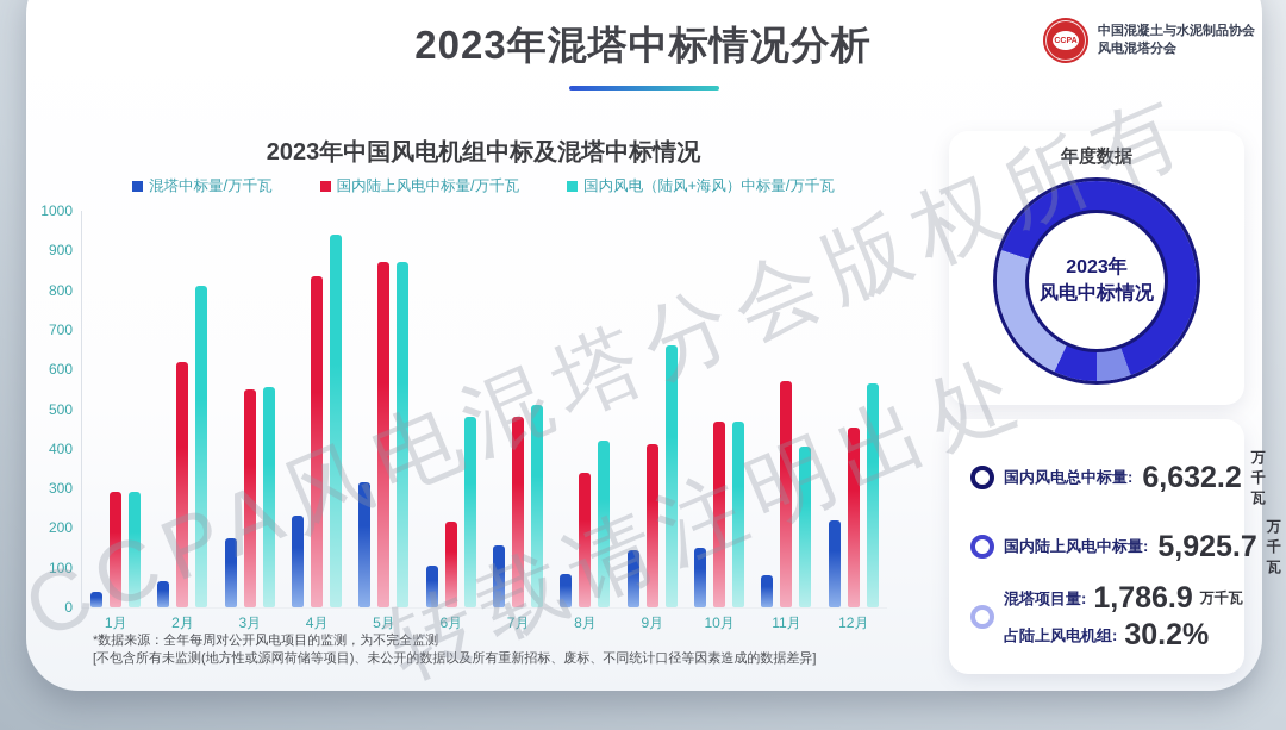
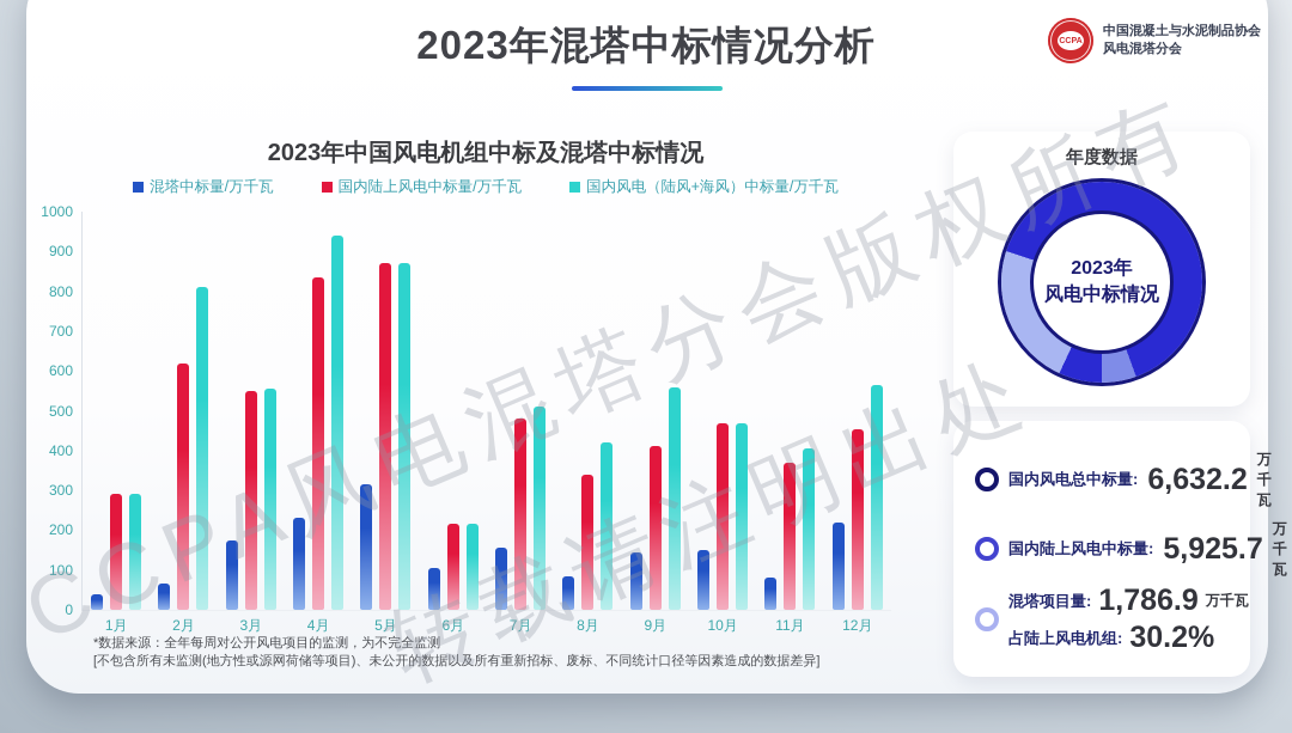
国内风电（陆风+海风）中标量/万千瓦/6月: 480 -> 220
国内风电（陆风+海风）中标量/万千瓦/9月: 660 -> 560
国内陆上风电中标量/万千瓦/11月: 570 -> 370
